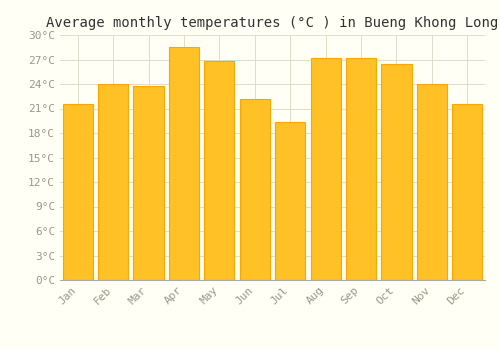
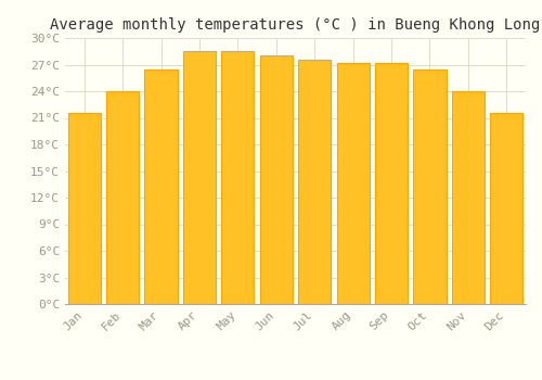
Mar: 23.8°C -> 26.5°C
May: 26.8°C -> 28.5°C
Jun: 22.2°C -> 28.0°C
Jul: 19.4°C -> 27.5°C
